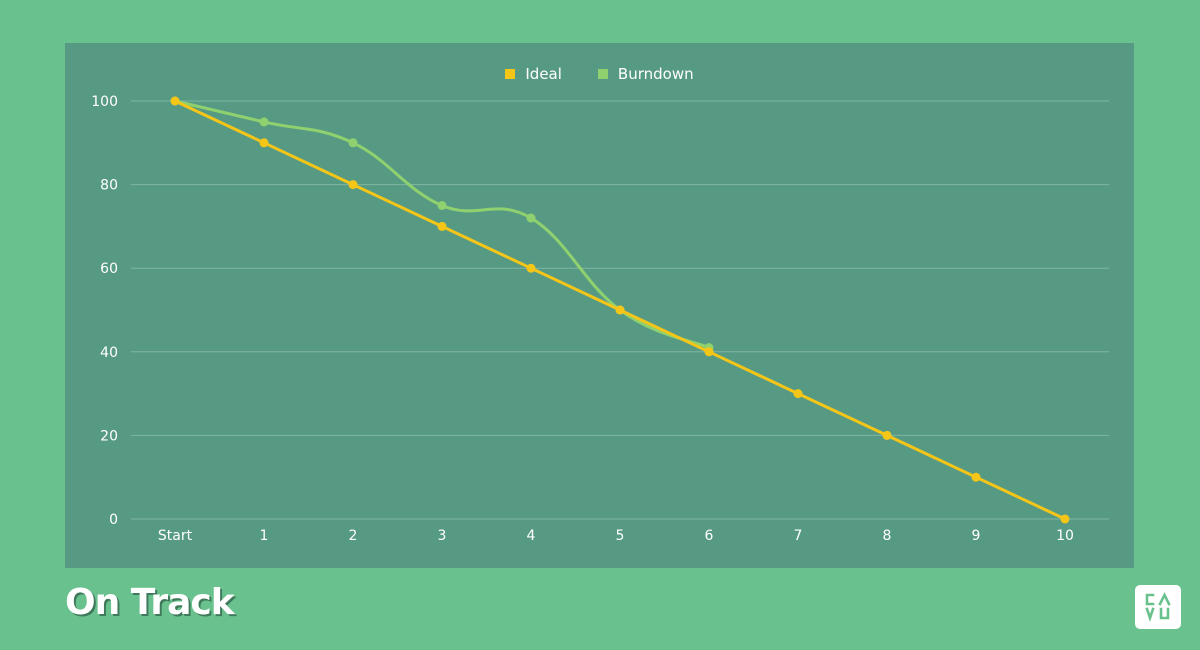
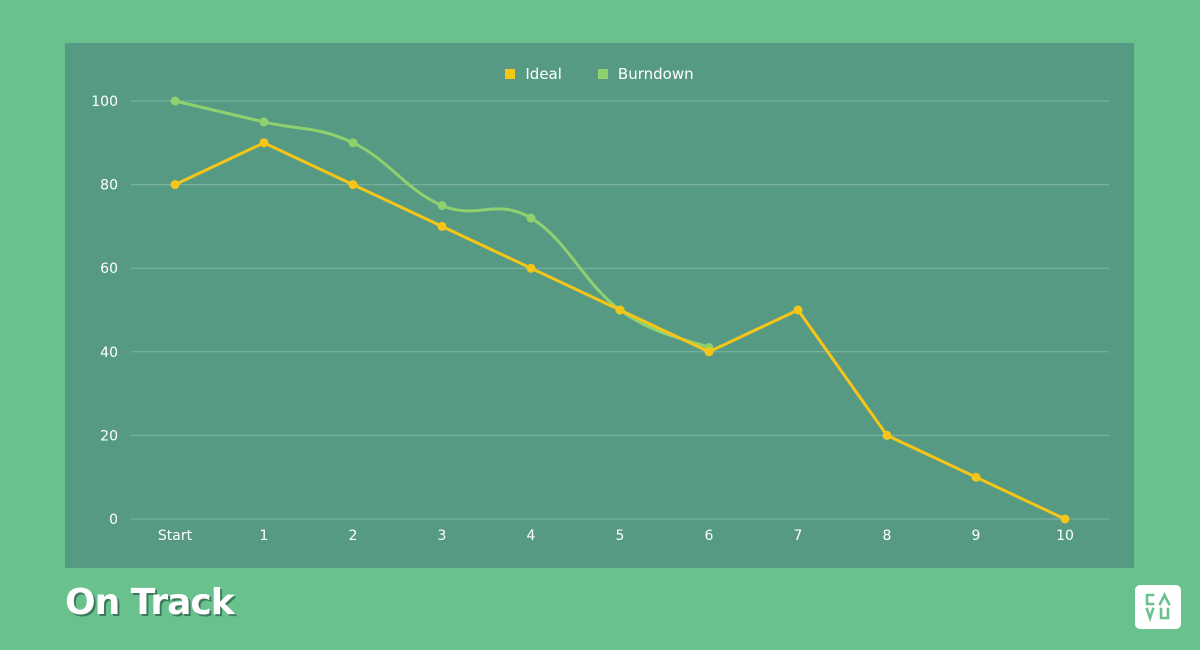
Ideal/Start: 100 -> 80
Ideal/7: 30 -> 50
